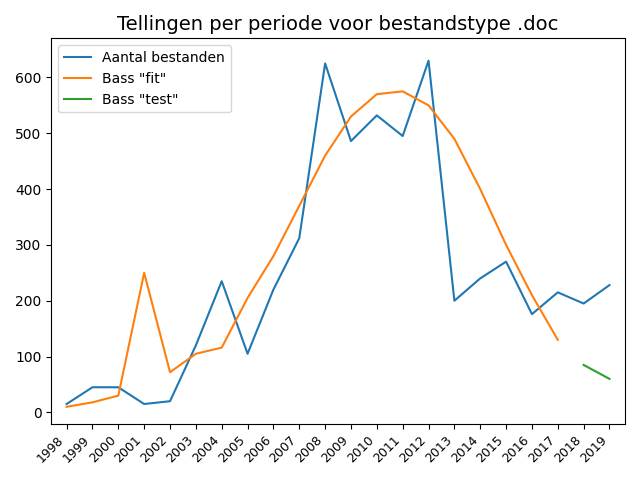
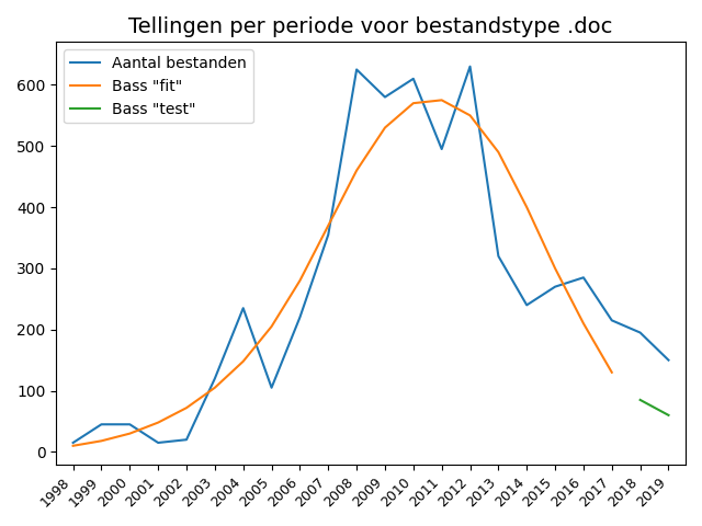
Bass "fit"/2001: 250 -> 48
Bass "fit"/2004: 116 -> 148
Aantal bestanden/2007: 312 -> 355
Aantal bestanden/2009: 486 -> 580
Aantal bestanden/2010: 532 -> 610
Aantal bestanden/2013: 200 -> 320
Aantal bestanden/2016: 176 -> 285
Aantal bestanden/2019: 228 -> 150
